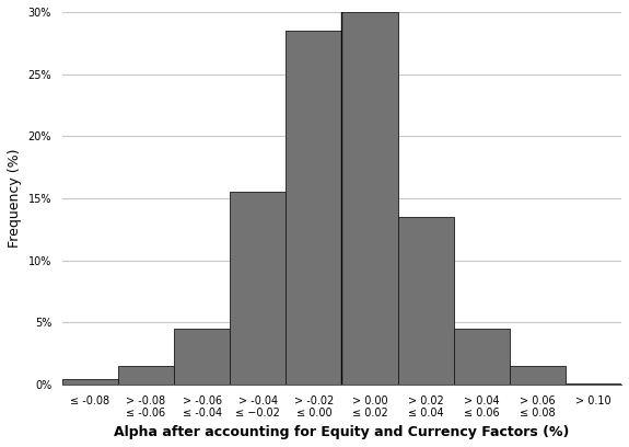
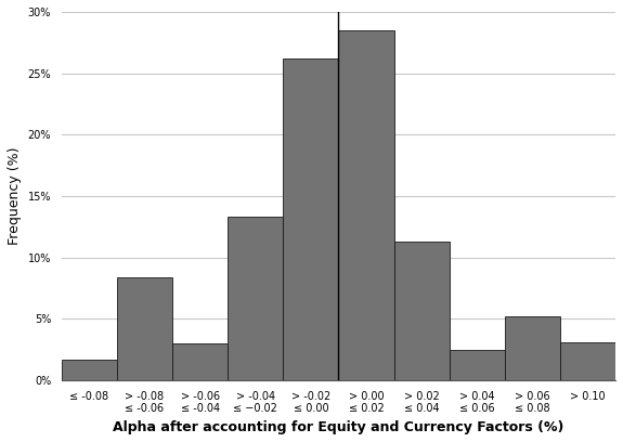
≤ -0.08: 0.5% -> 1.7%
> -0.08 ≤ -0.06: 1.5% -> 8.4%
> -0.06 ≤ -0.04: 4.5% -> 3.0%
> -0.04 ≤ −0.02: 15.5% -> 13.3%
> -0.02 ≤ 0.00: 28.5% -> 26.2%
> 0.00 ≤ 0.02: 30.0% -> 28.5%
> 0.02 ≤ 0.04: 13.5% -> 11.3%
> 0.04 ≤ 0.06: 4.5% -> 2.5%
> 0.06 ≤ 0.08: 1.5% -> 5.2%
> 0.10: 0.1% -> 3.1%
